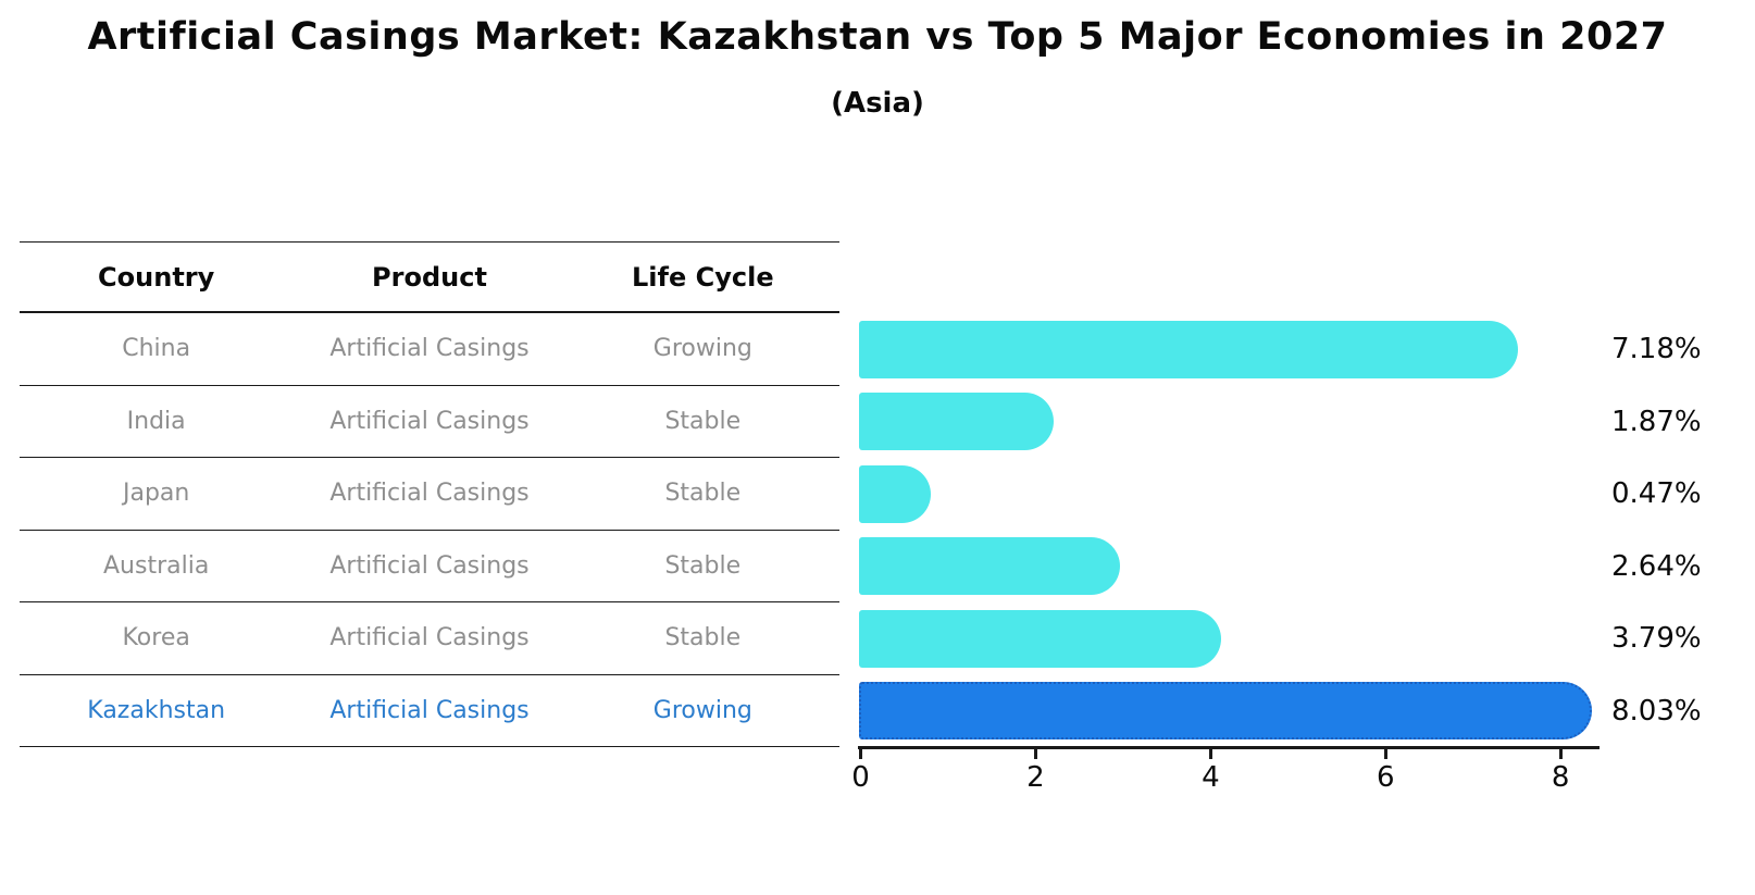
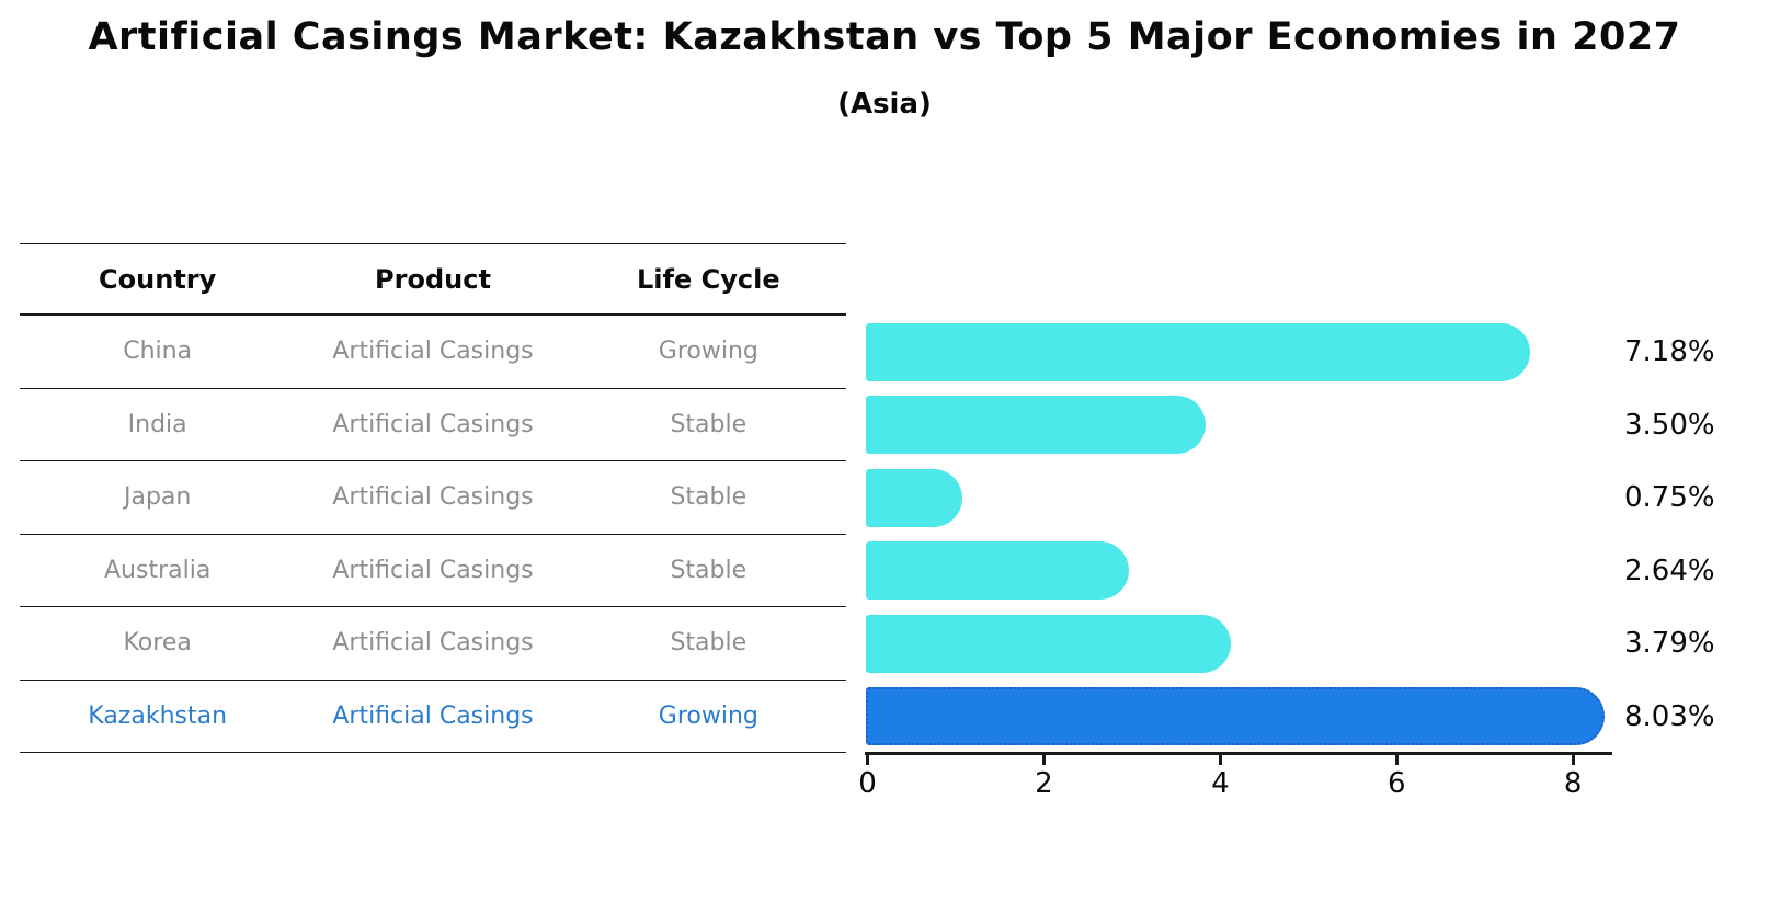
India: 1.87% -> 3.50%
Japan: 0.47% -> 0.75%
